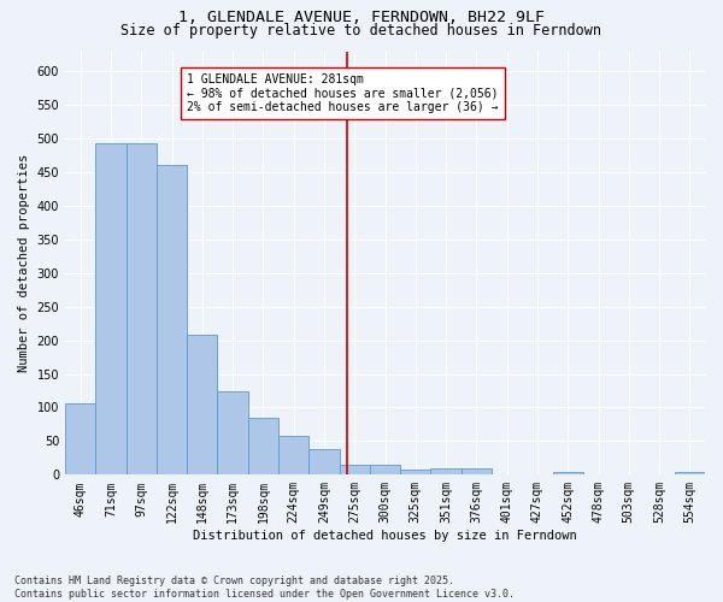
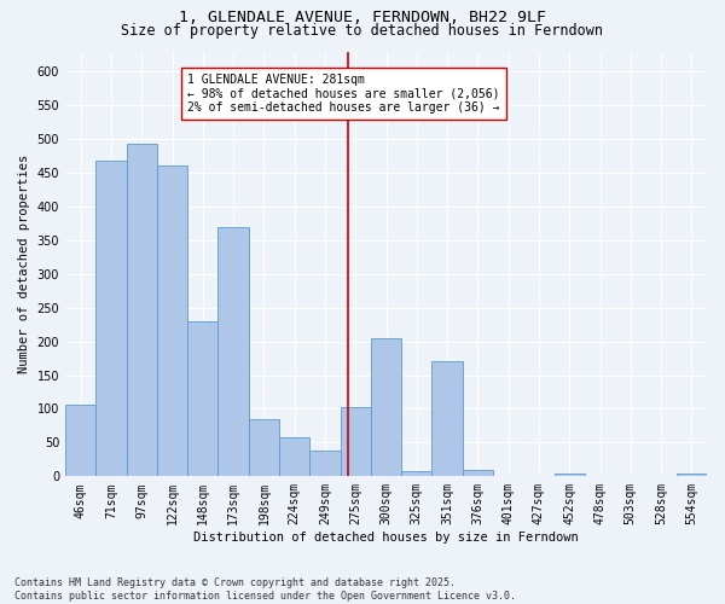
71sqm: 493 -> 468
148sqm: 209 -> 230
173sqm: 125 -> 370
275sqm: 15 -> 102
300sqm: 15 -> 204
351sqm: 10 -> 170
